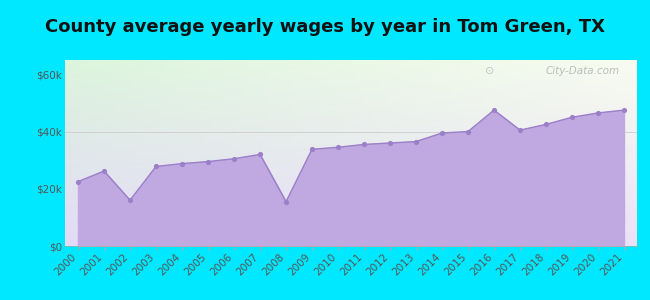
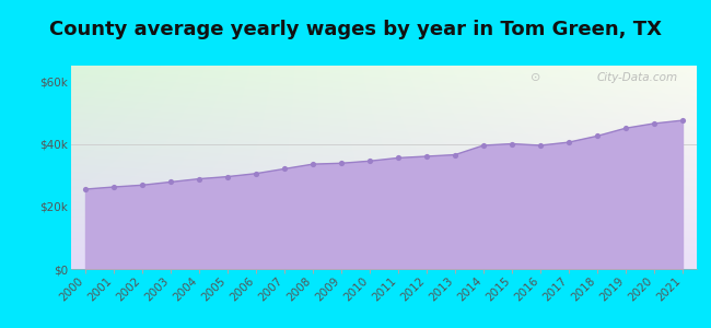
2000: $22.5k -> $25.5k
2002: $16.0k -> $26.8k
2008: $15.5k -> $33.5k
2016: $47.5k -> $39.5k
